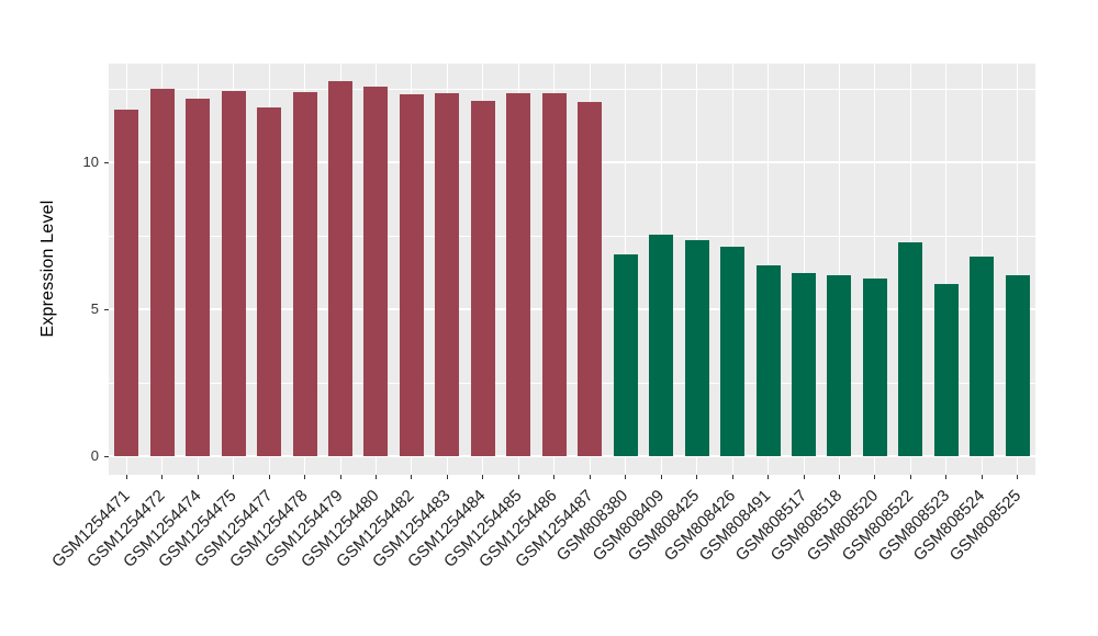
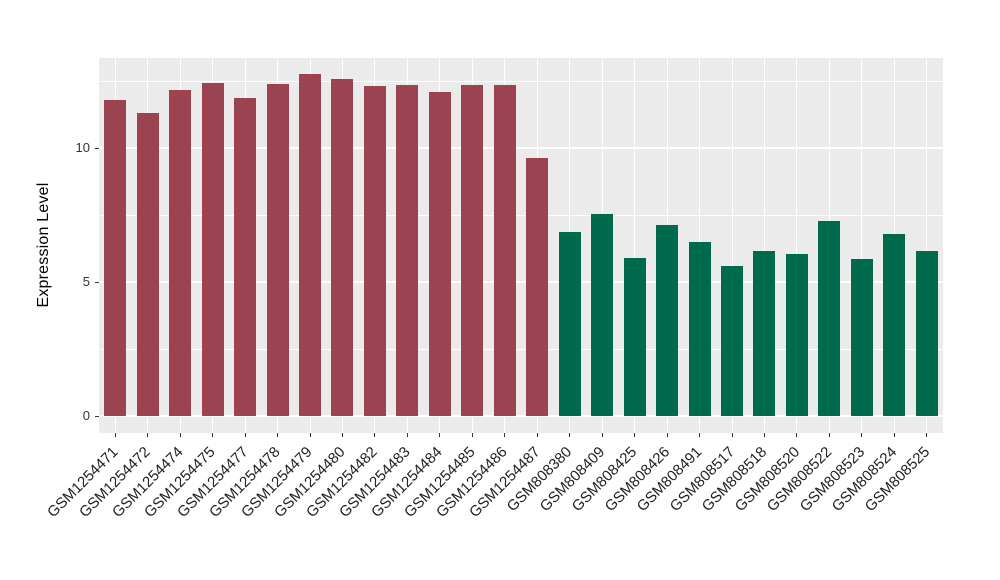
GSM1254472: 12.5 -> 11.3
GSM1254487: 12.0 -> 9.6
GSM808425: 7.3 -> 5.9
GSM808517: 6.2 -> 5.6
